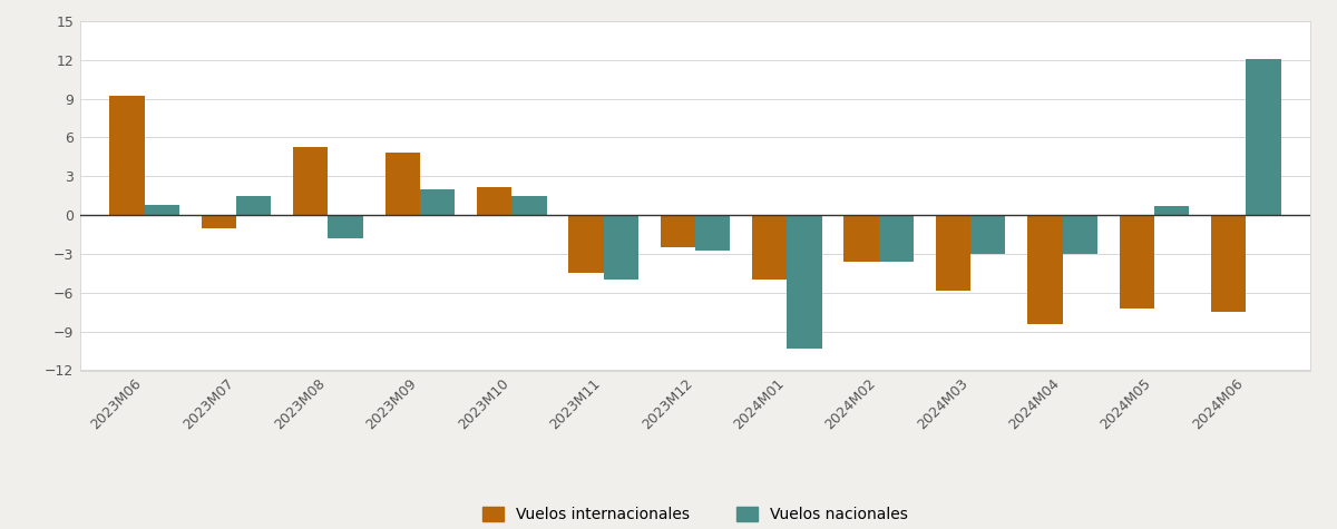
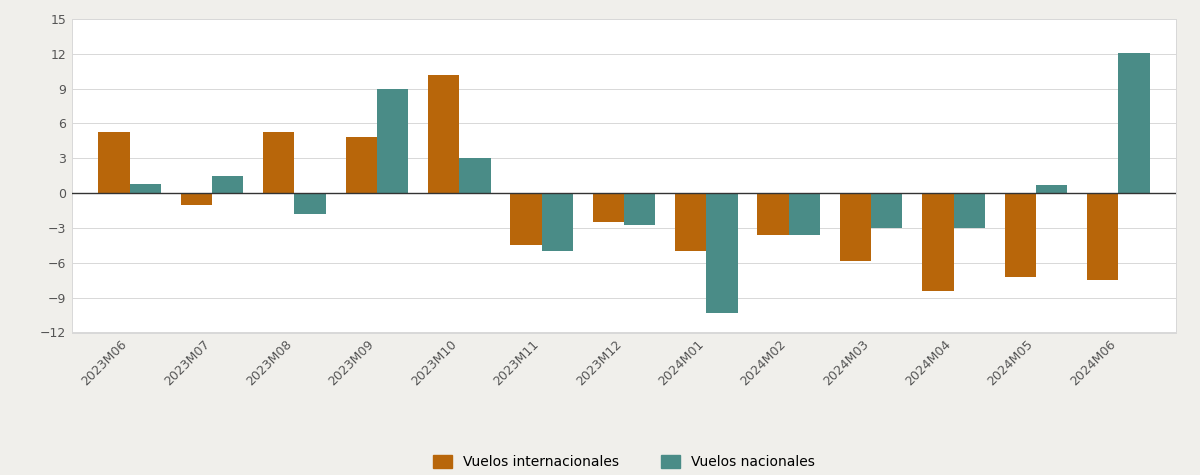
Vuelos internacionales/2023M06: 9.2 -> 5.3
Vuelos nacionales/2023M09: 2.0 -> 9.0
Vuelos internacionales/2023M10: 2.2 -> 10.2
Vuelos nacionales/2023M10: 1.5 -> 3.0
